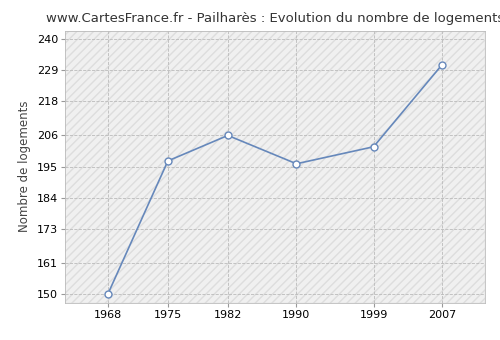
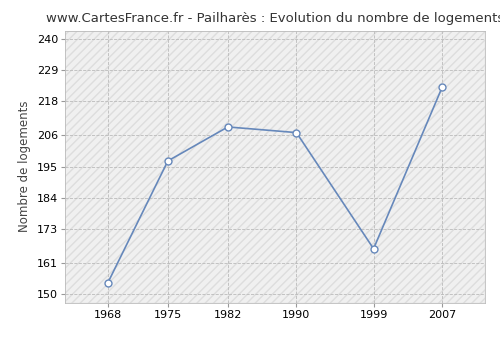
1968: 150 -> 154
1982: 206 -> 209
1990: 196 -> 207
1999: 202 -> 166
2007: 231 -> 223
